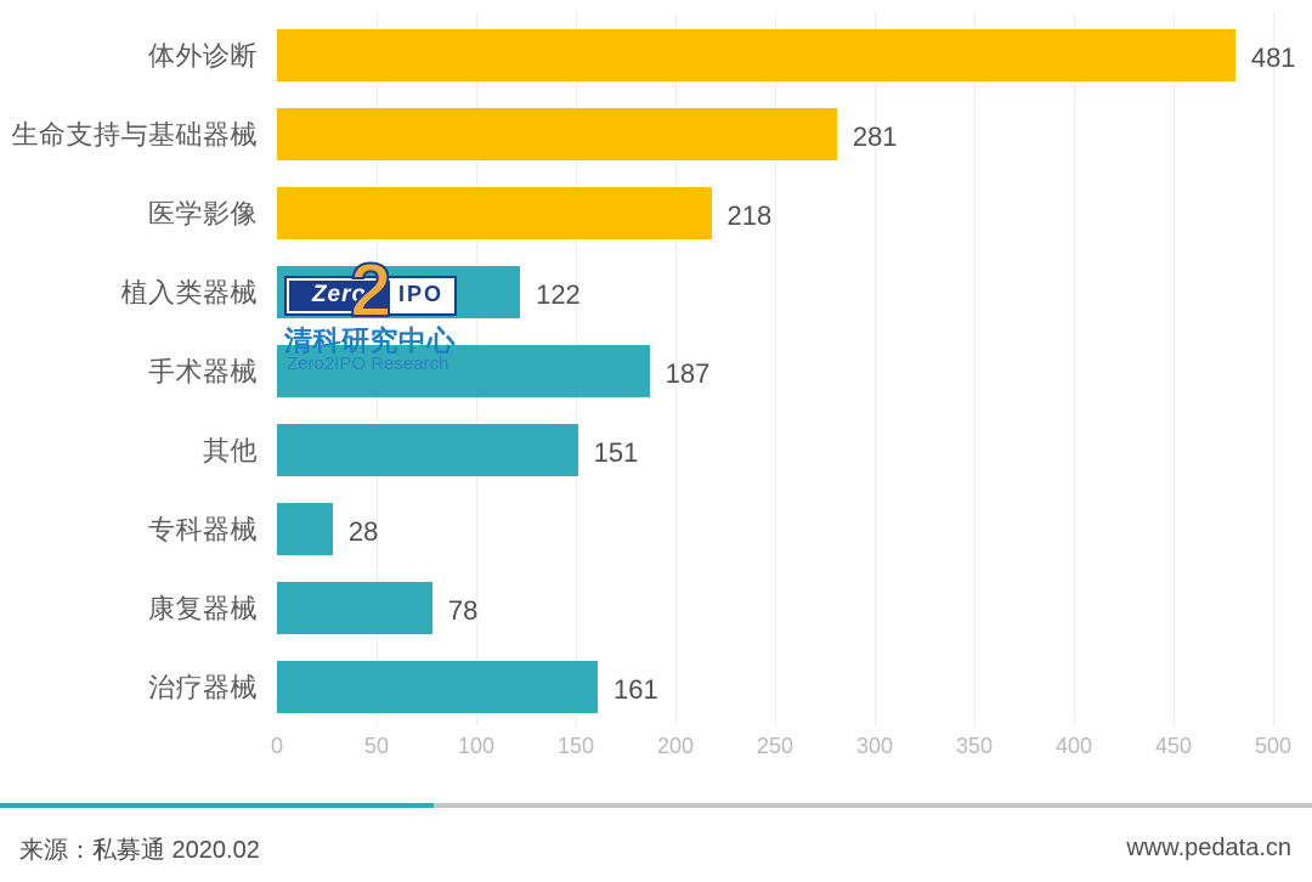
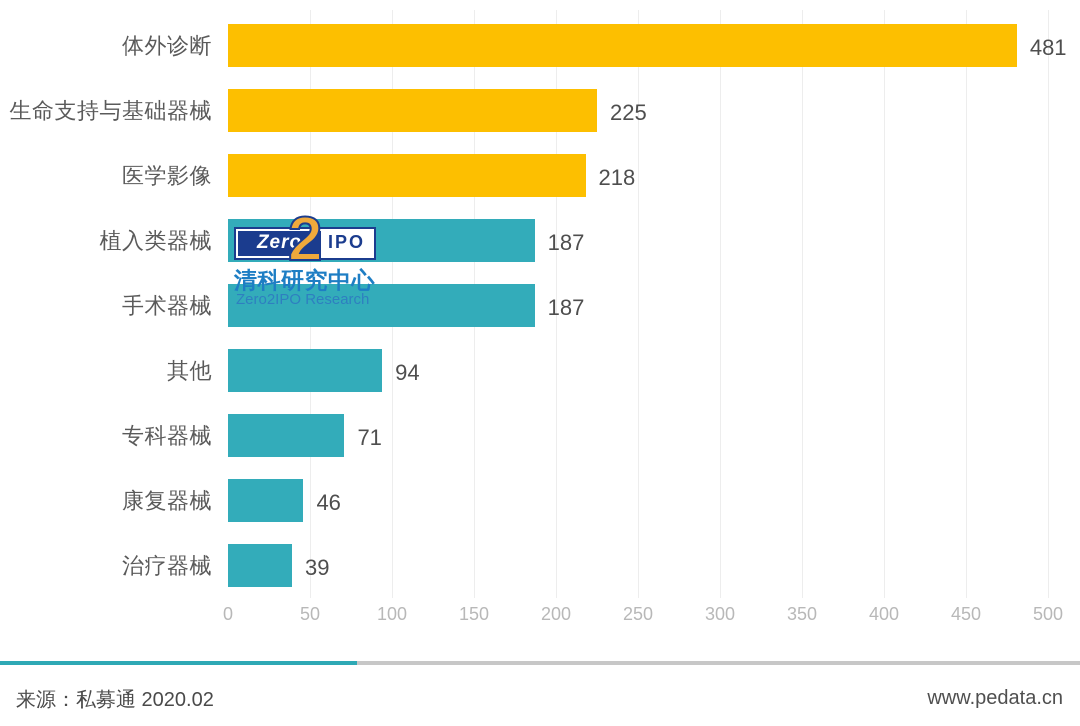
生命支持与基础器械: 281 -> 225
植入类器械: 122 -> 187
其他: 151 -> 94
专科器械: 28 -> 71
康复器械: 78 -> 46
治疗器械: 161 -> 39
